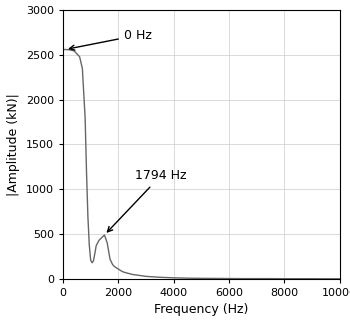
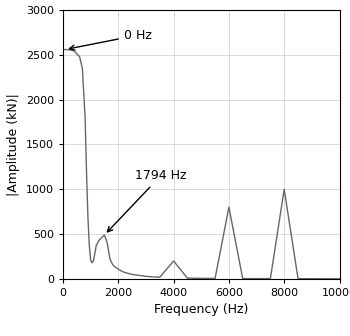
4000: 10 -> 200
6000: 0 -> 800
8000: 0 -> 1000
